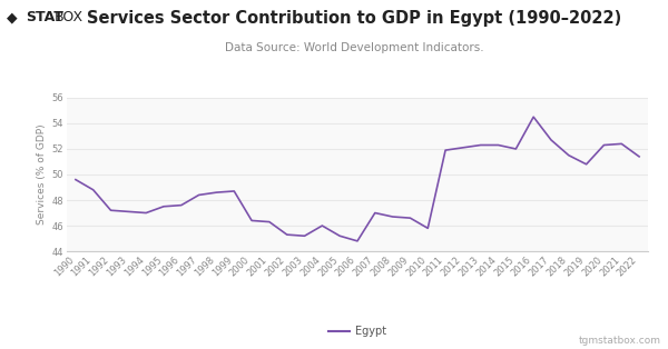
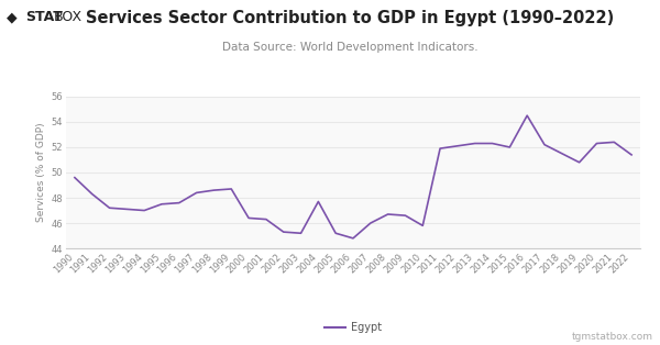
1991: 48.8 -> 48.3
2004: 46.0 -> 47.7
2007: 47.0 -> 46.0
2017: 52.7 -> 52.2
